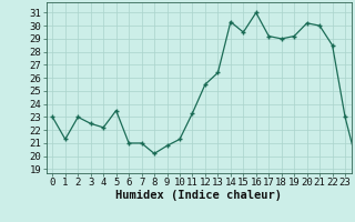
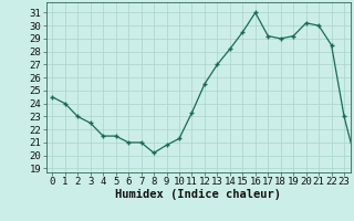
0: 23.0 -> 24.5
1: 21.3 -> 24.0
4: 22.2 -> 21.5
5: 23.5 -> 21.5
13: 26.4 -> 27.0
14: 30.3 -> 28.2
